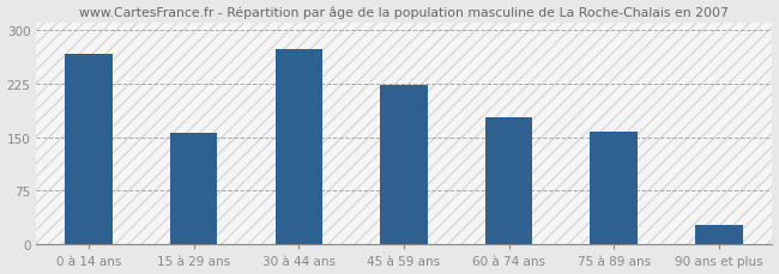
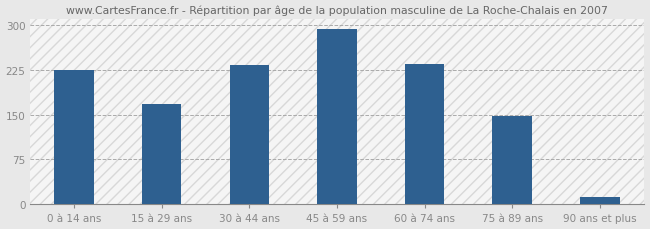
0 à 14 ans: 266 -> 225
15 à 29 ans: 156 -> 168
30 à 44 ans: 272 -> 232
45 à 59 ans: 222 -> 292
60 à 74 ans: 178 -> 235
75 à 89 ans: 158 -> 147
90 ans et plus: 28 -> 13
